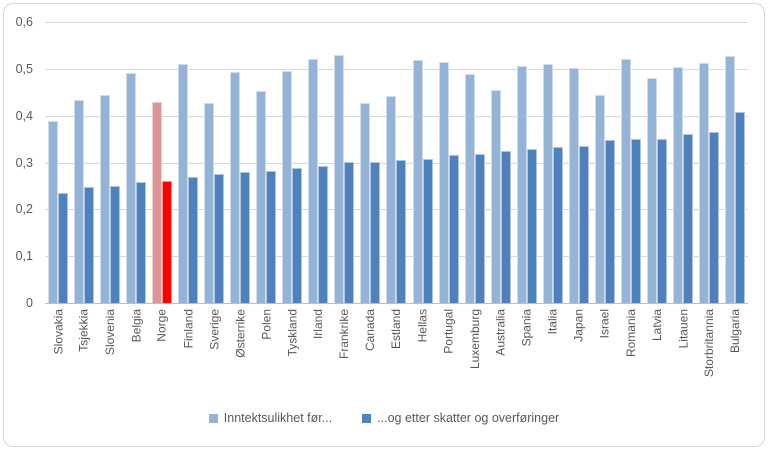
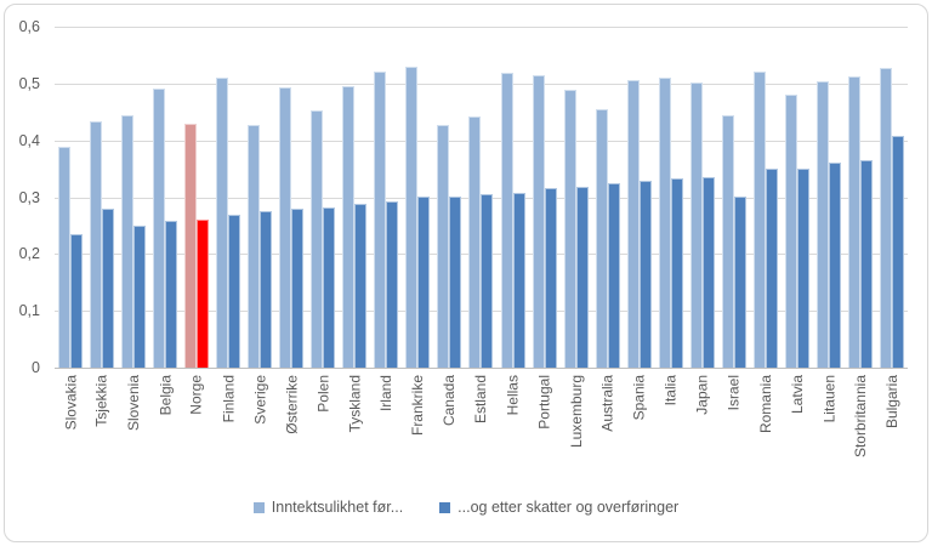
...og etter skatter og overføringer/Tsjekkia: 0,25 -> 0,28
...og etter skatter og overføringer/Israel: 0,35 -> 0,30
